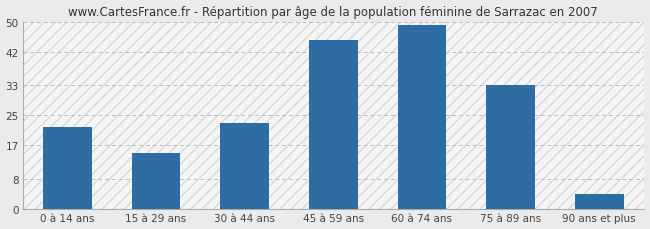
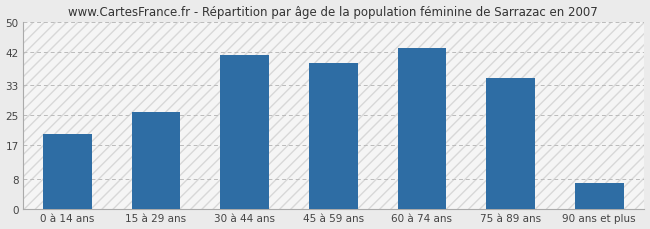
0 à 14 ans: 22 -> 20
15 à 29 ans: 15 -> 26
30 à 44 ans: 23 -> 41
45 à 59 ans: 45 -> 39
60 à 74 ans: 49 -> 43
75 à 89 ans: 33 -> 35
90 ans et plus: 4 -> 7
